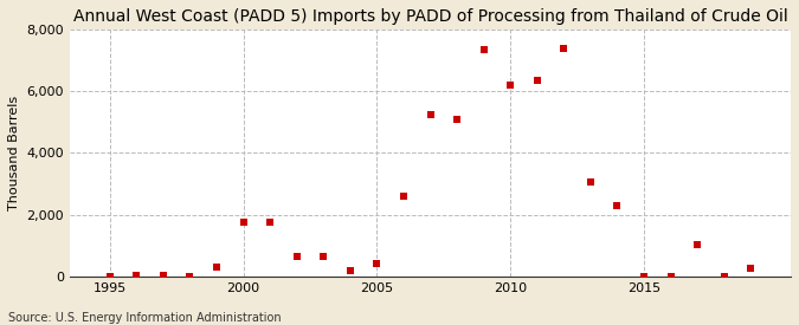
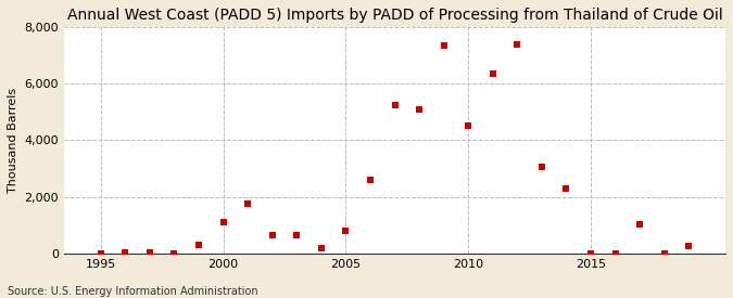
2000: 1,750 -> 1,100
2005: 400 -> 800
2010: 6,200 -> 4,500
